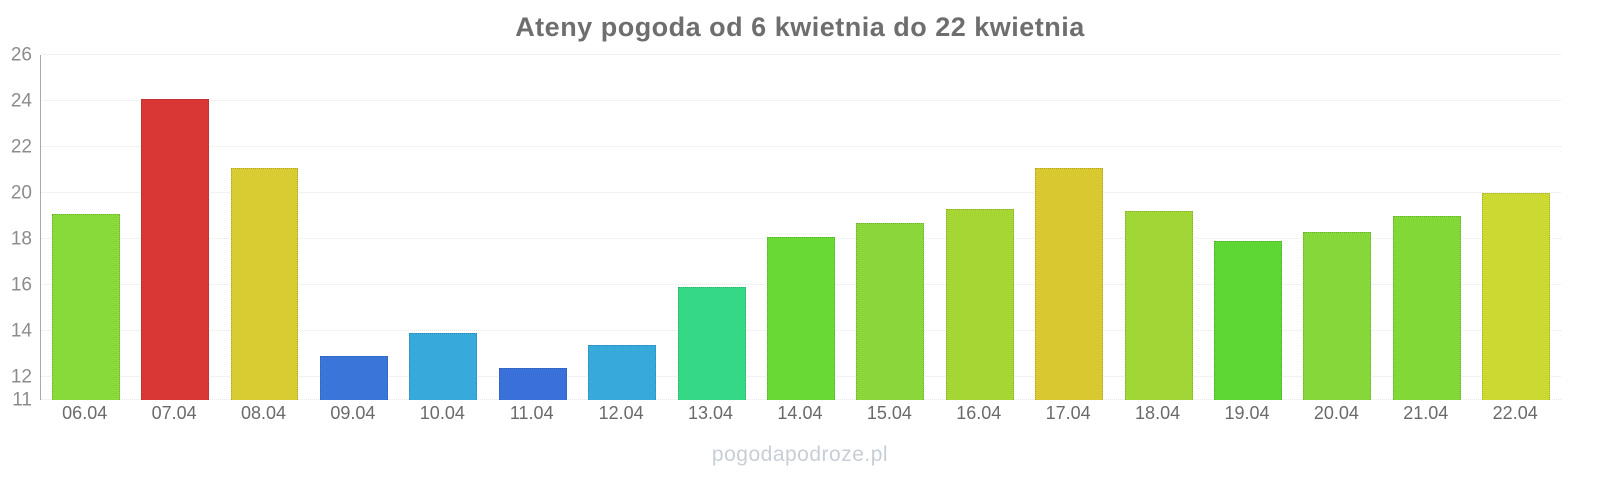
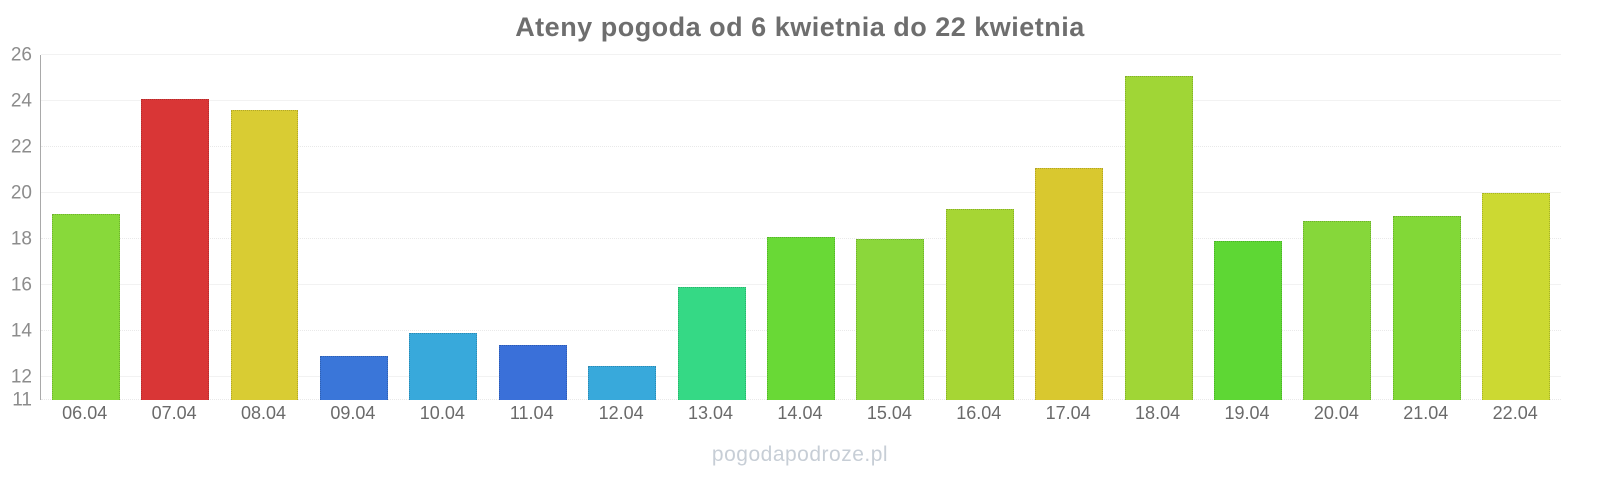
08.04: 21.1 -> 23.6
11.04: 12.4 -> 13.4
12.04: 13.4 -> 12.5
15.04: 18.7 -> 18.0
18.04: 19.2 -> 25.1
20.04: 18.3 -> 18.8
